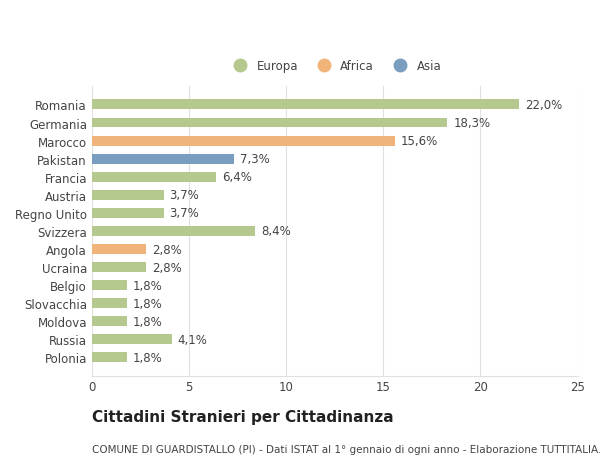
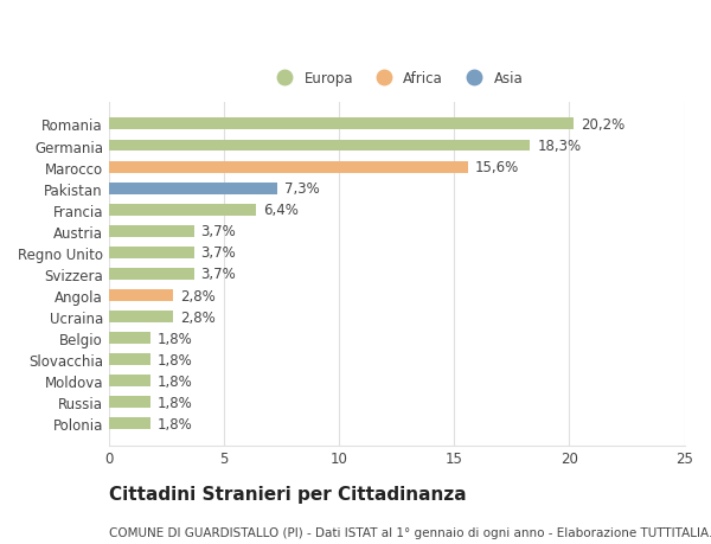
Romania: 22,0% -> 20,2%
Svizzera: 8,4% -> 3,7%
Russia: 4,1% -> 1,8%
